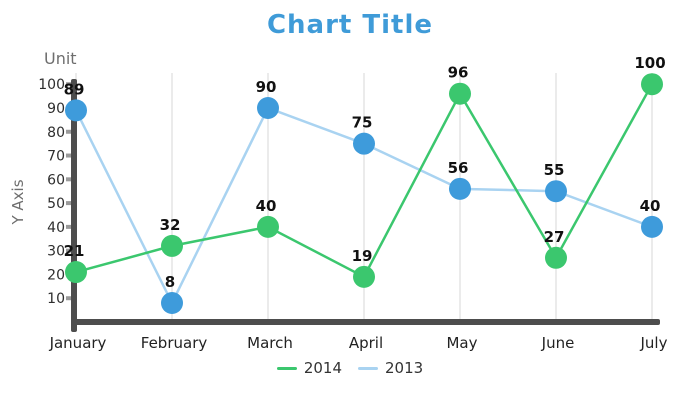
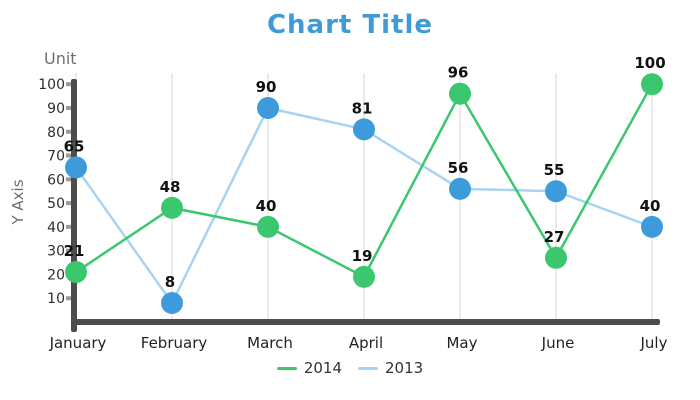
2013/January: 89 -> 65
2014/February: 32 -> 48
2013/April: 75 -> 81
